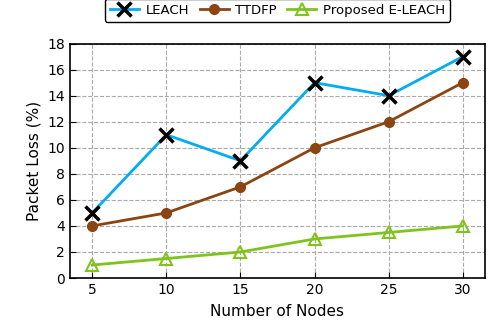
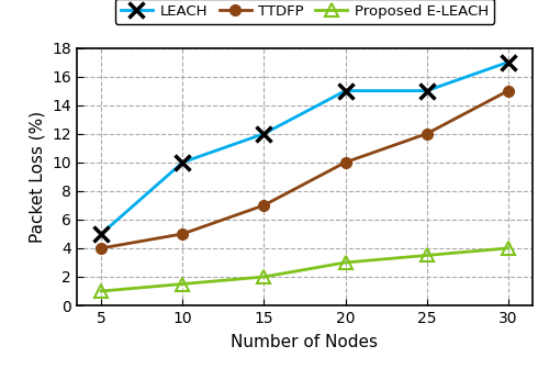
LEACH/10: 11 -> 10
LEACH/15: 9 -> 12
LEACH/25: 14 -> 15
